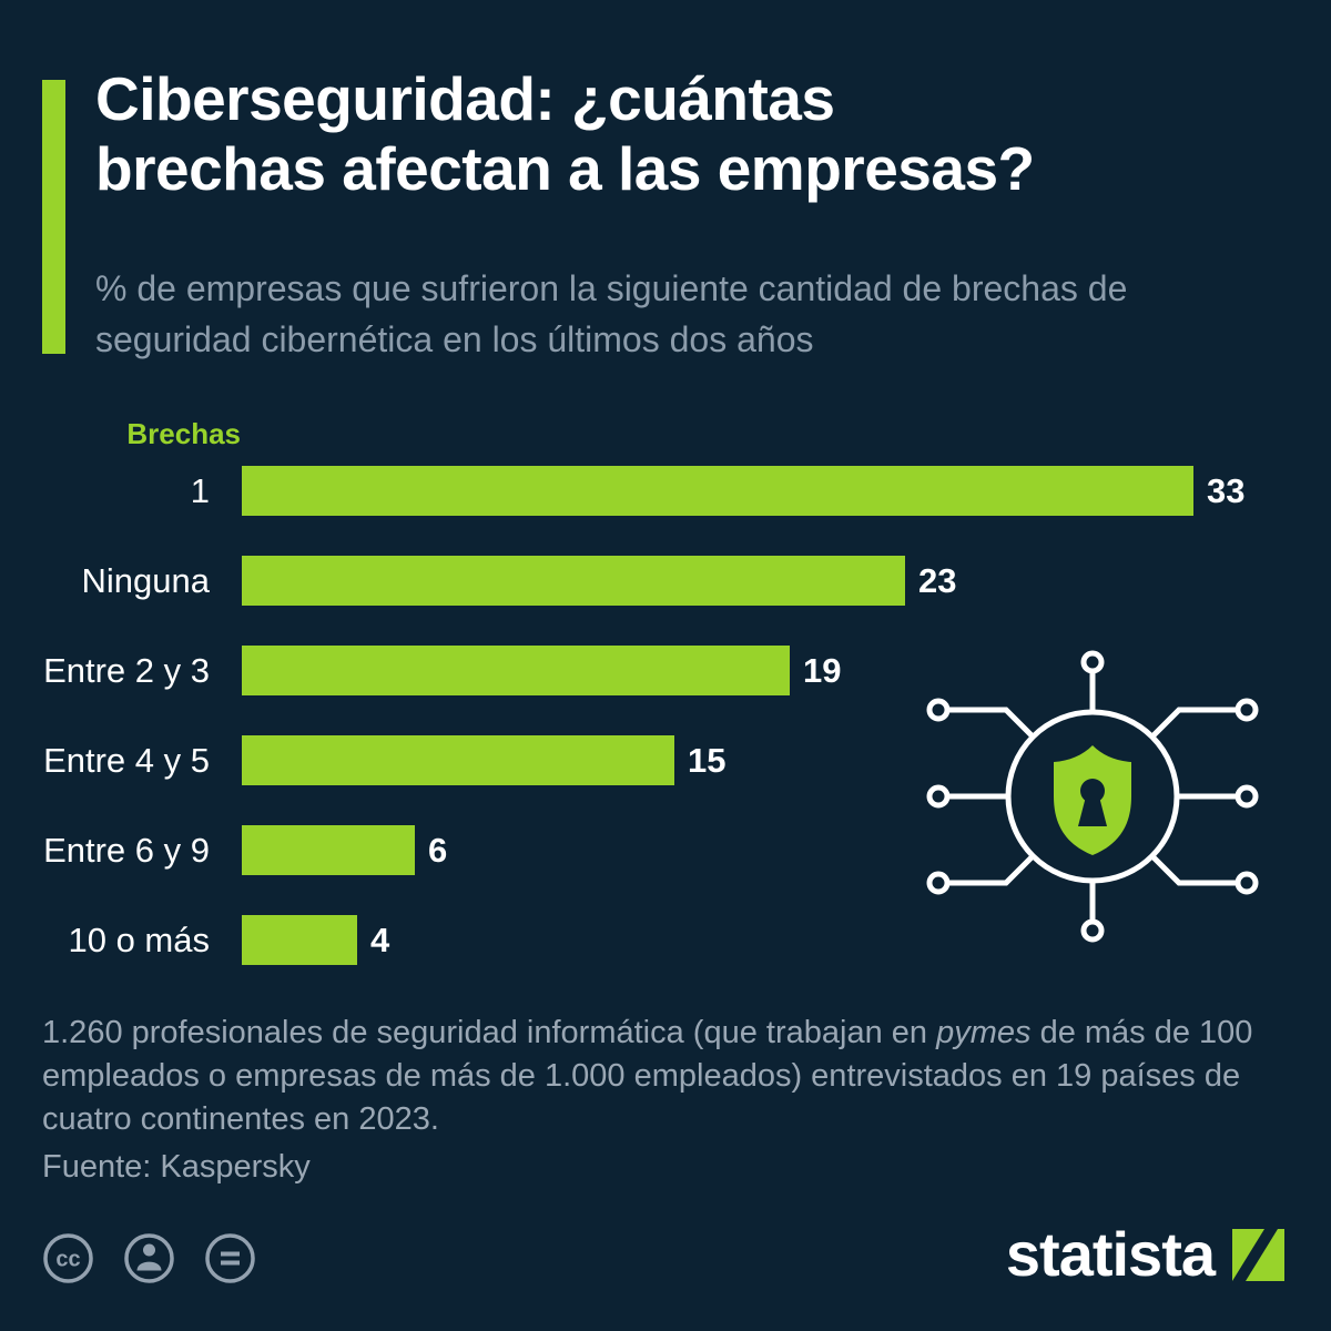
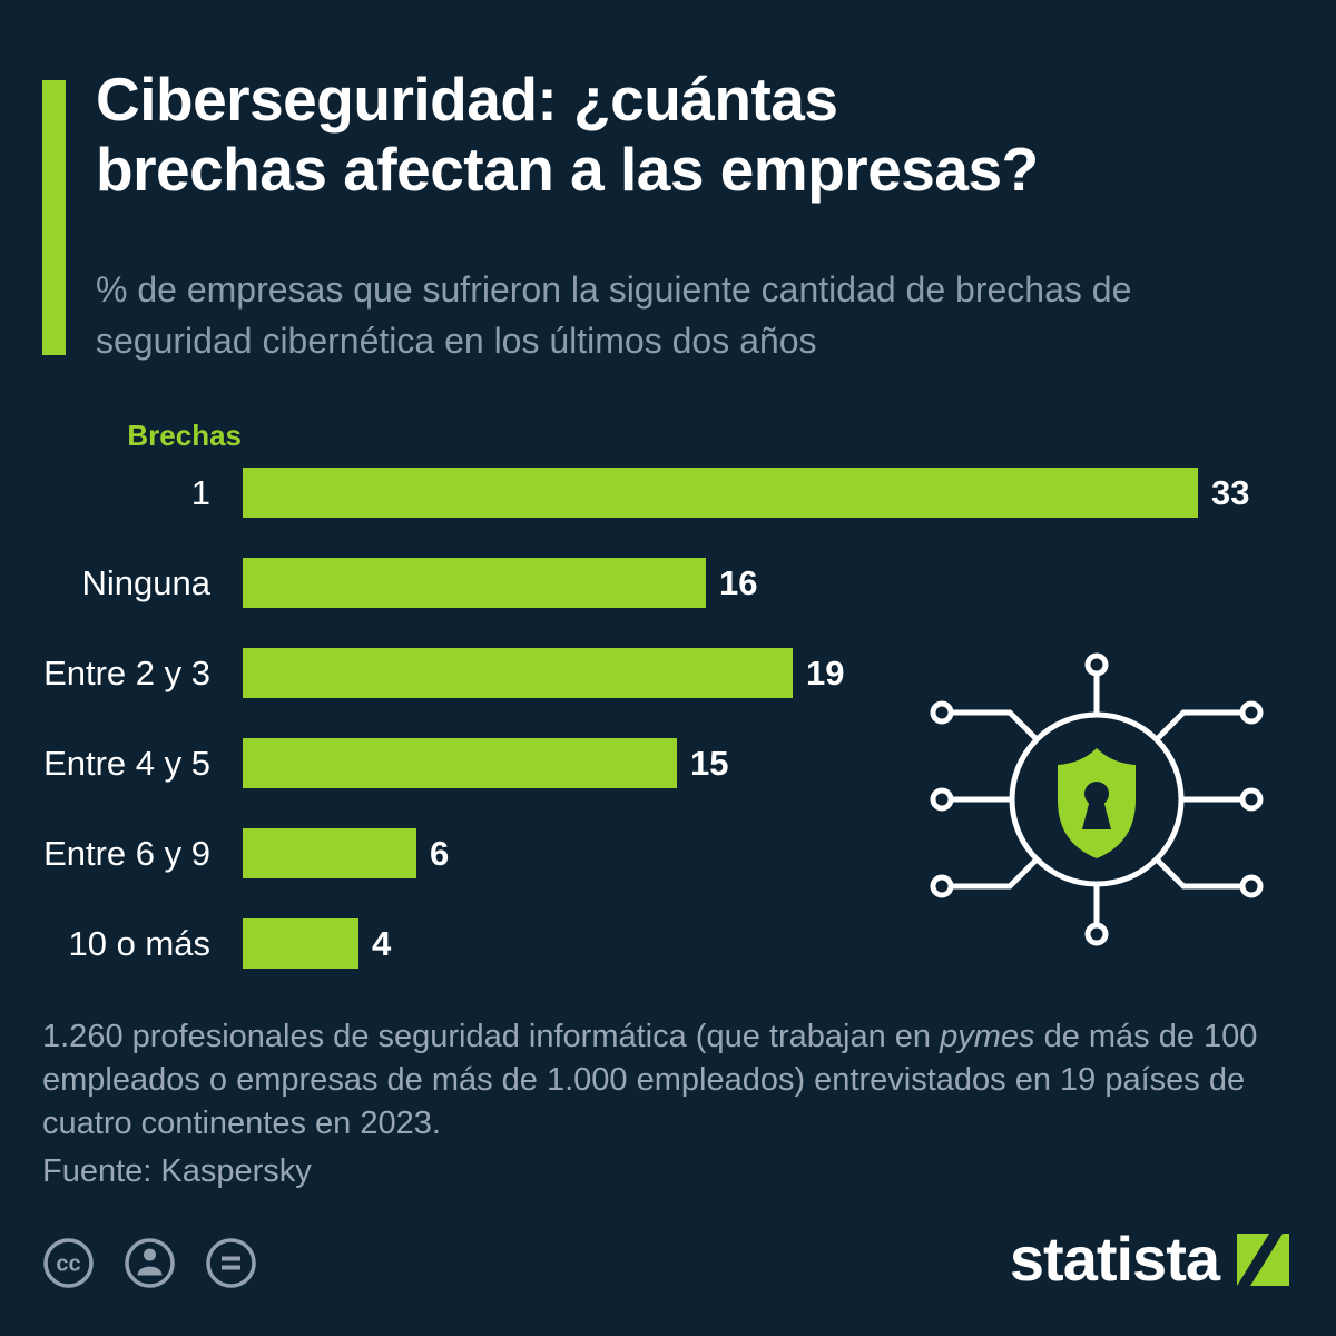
Ninguna: 23 -> 16
